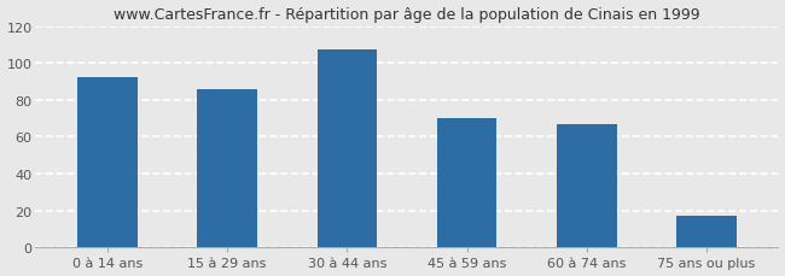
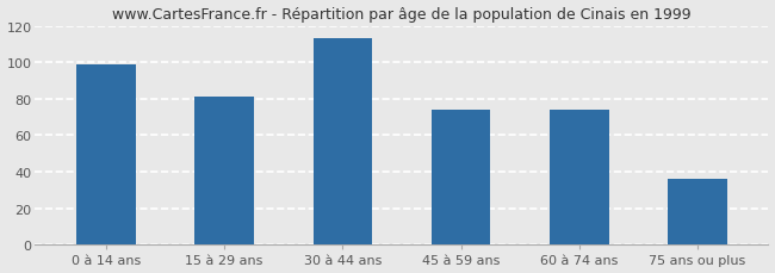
0 à 14 ans: 92 -> 99
15 à 29 ans: 86 -> 81
30 à 44 ans: 107 -> 113
45 à 59 ans: 70 -> 74
60 à 74 ans: 67 -> 74
75 ans ou plus: 17 -> 36
